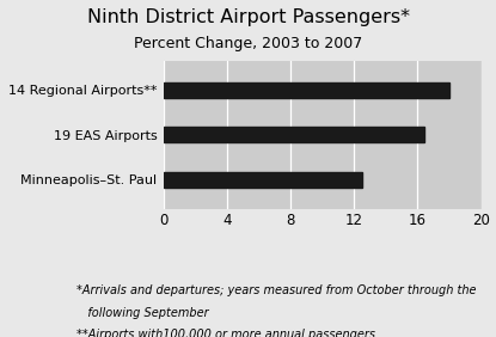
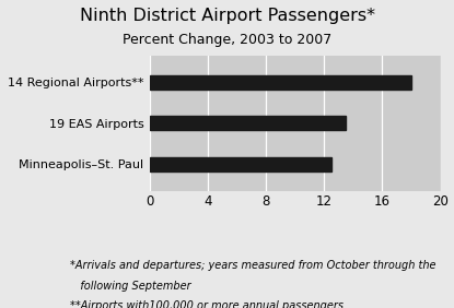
19 EAS Airports: 16.4 -> 13.5
